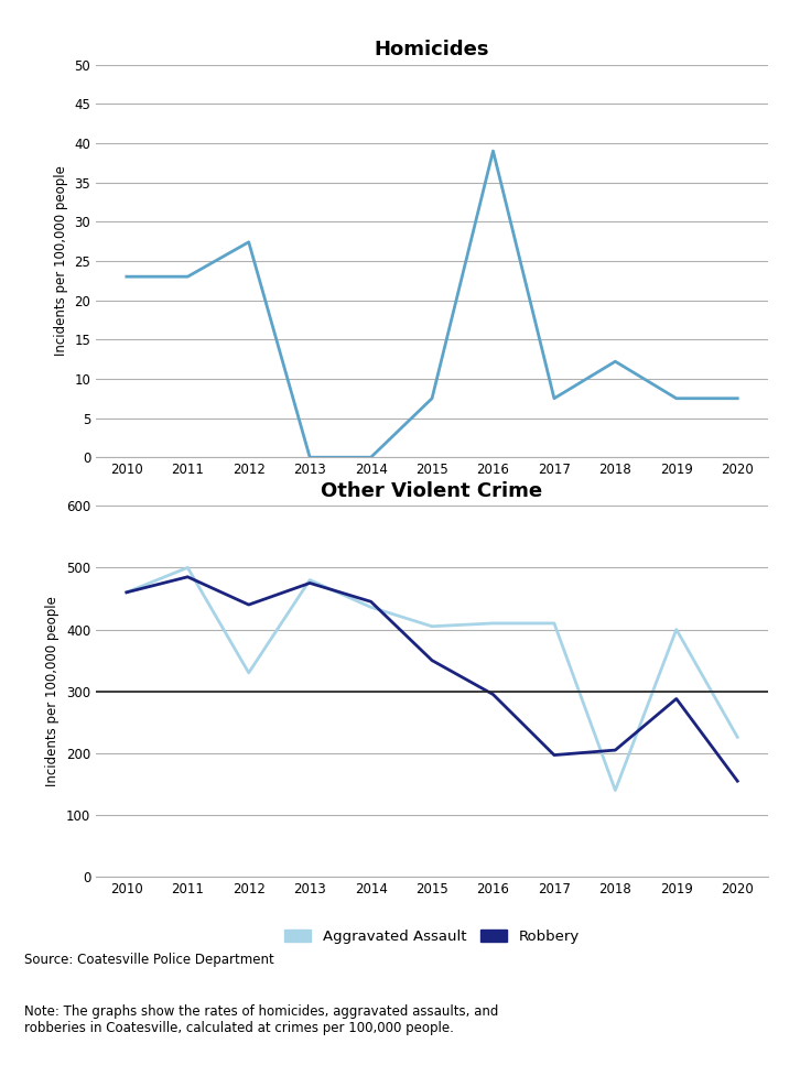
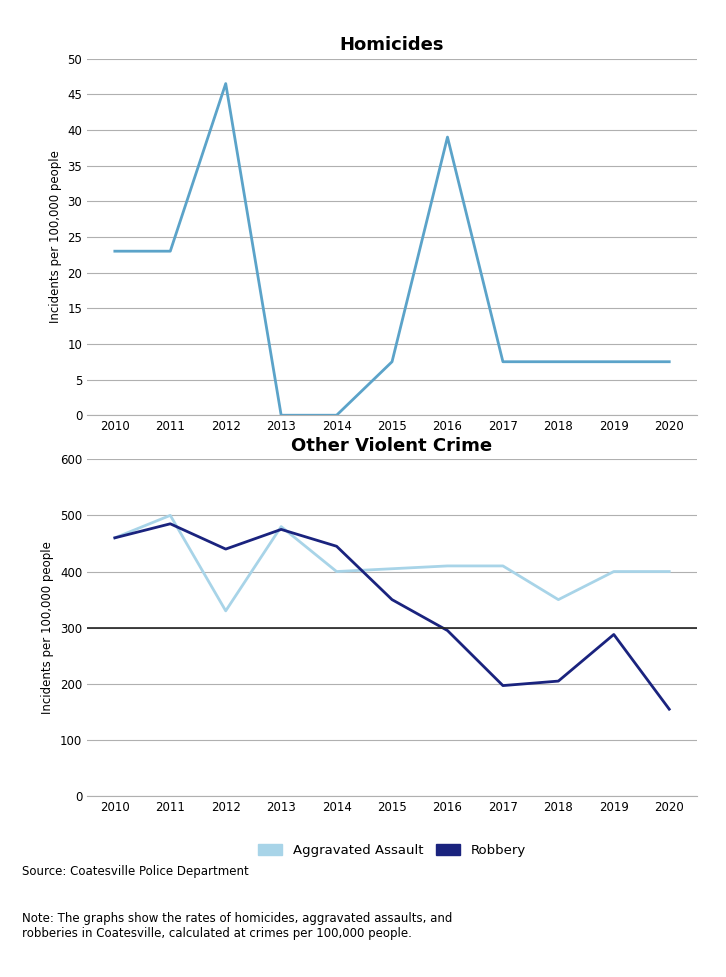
Homicides/2012: 27.4 -> 46.5
Homicides/2018: 12.2 -> 7.5
Other Violent Crime/Aggravated Assault/2014: 436 -> 400
Other Violent Crime/Aggravated Assault/2018: 140 -> 350
Other Violent Crime/Aggravated Assault/2020: 226 -> 400
